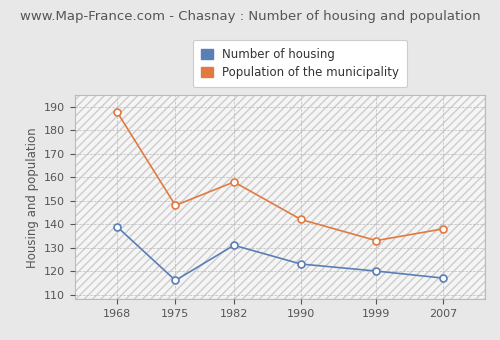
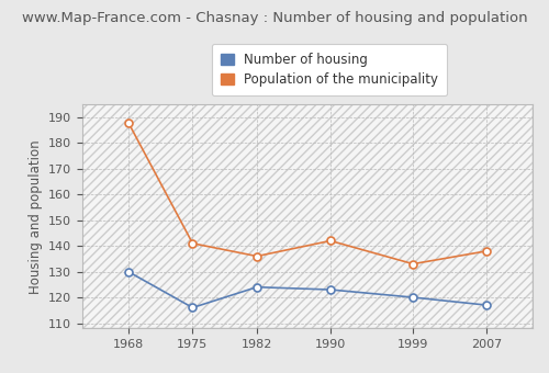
Number of housing/1968: 139 -> 130
Population of the municipality/1975: 148 -> 141
Number of housing/1982: 131 -> 124
Population of the municipality/1982: 158 -> 136
